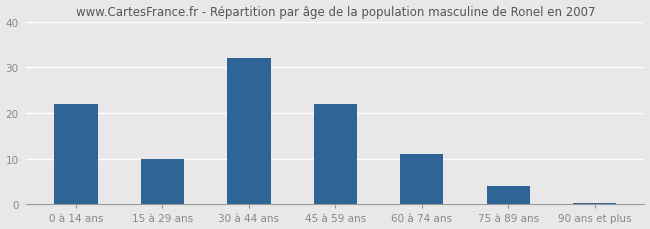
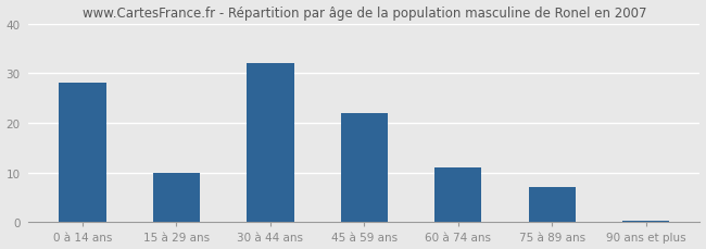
0 à 14 ans: 22.0 -> 28.0
75 à 89 ans: 4.0 -> 7.0
